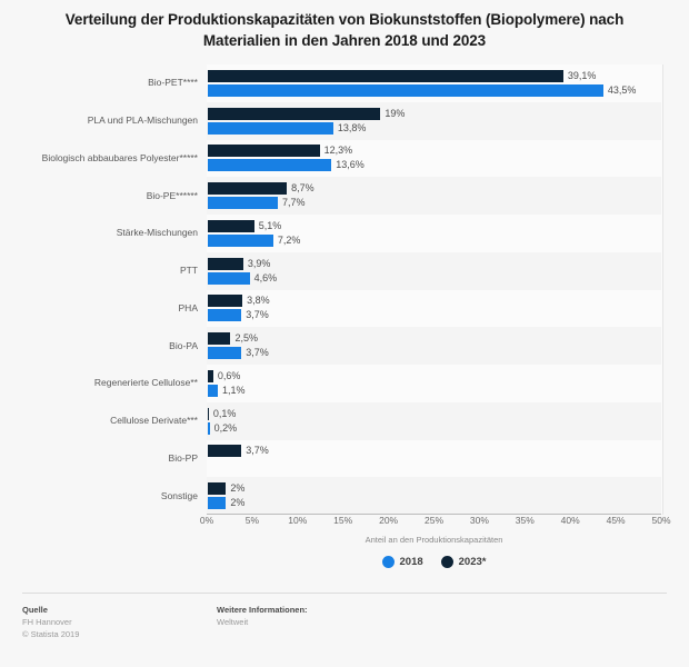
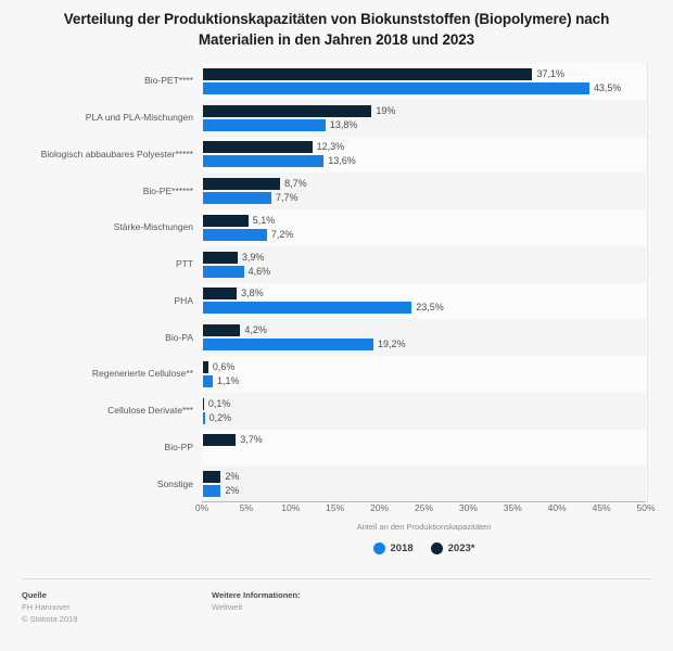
2023*/Bio-PET****: 39,1% -> 37,1%
2018/PHA: 3,7% -> 23,5%
2023*/Bio-PA: 2,5% -> 4,2%
2018/Bio-PA: 3,7% -> 19,2%
